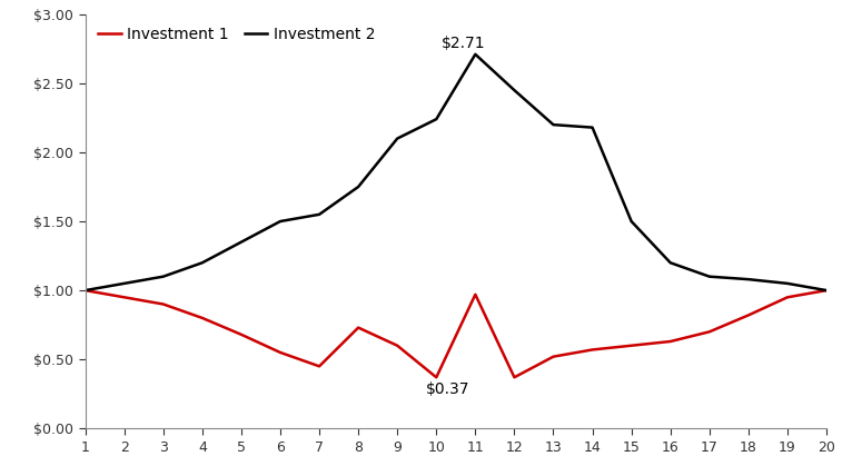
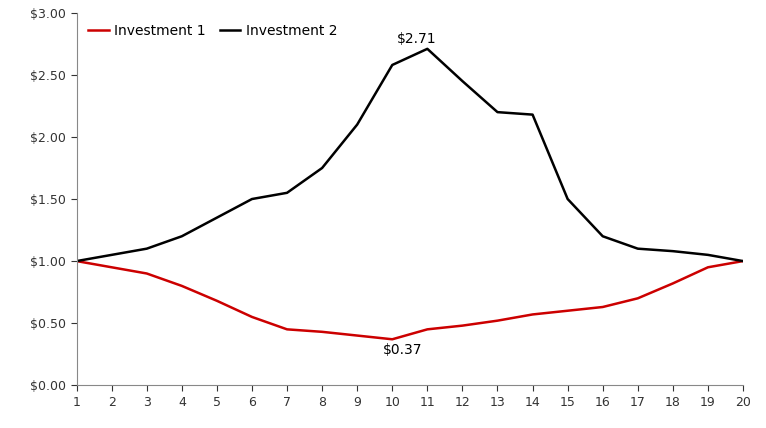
Investment 1/8: $0.73 -> $0.43
Investment 1/9: $0.60 -> $0.40
Investment 2/10: $2.24 -> $2.58
Investment 1/11: $0.97 -> $0.45
Investment 1/12: $0.37 -> $0.48
